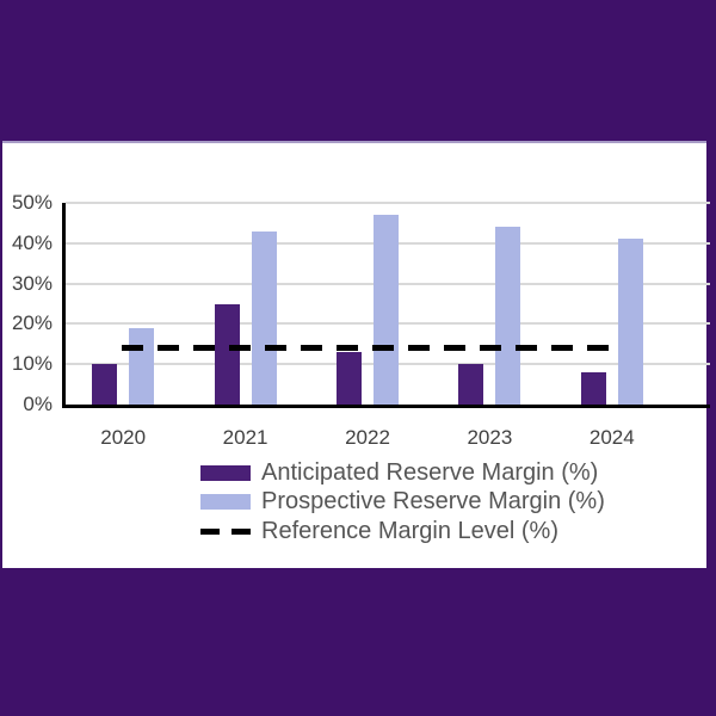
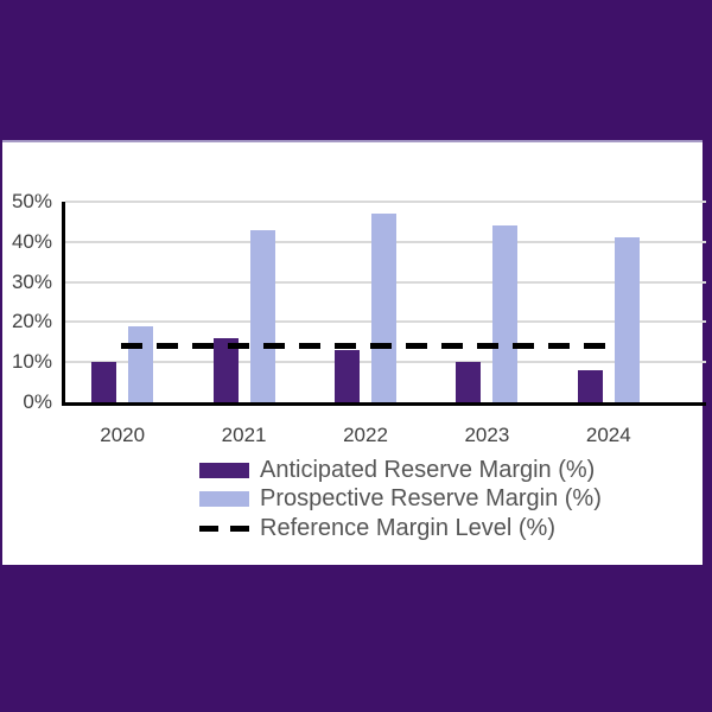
Anticipated Reserve Margin (%)/2021: 25% -> 16%
